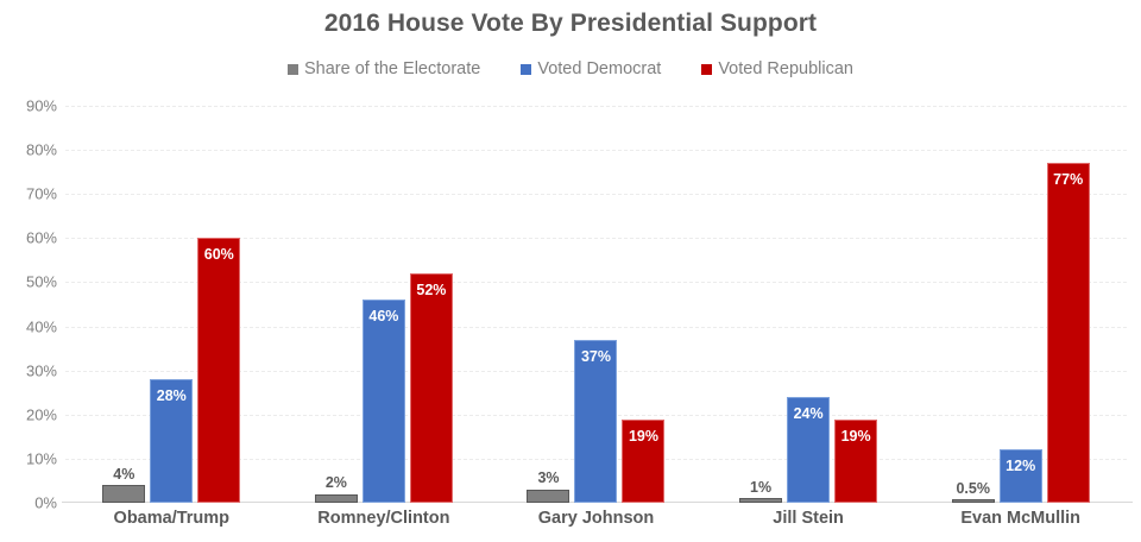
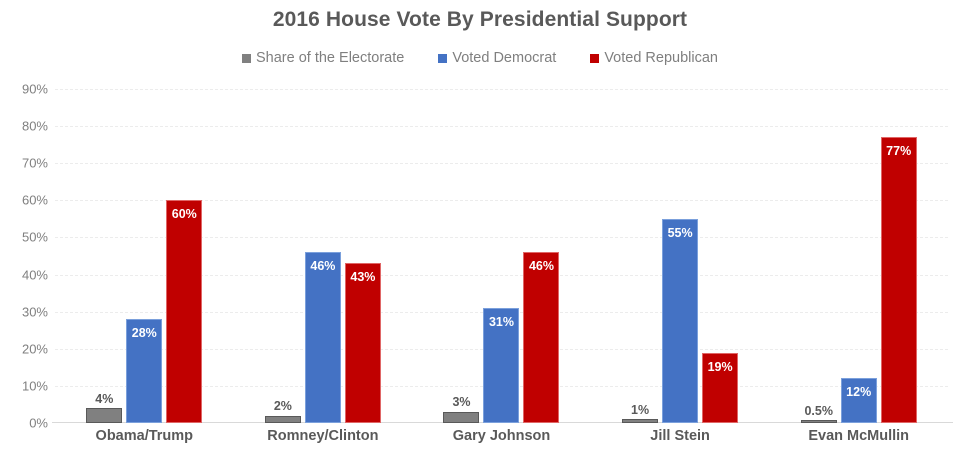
Voted Republican/Romney/Clinton: 52% -> 43%
Voted Democrat/Gary Johnson: 37% -> 31%
Voted Republican/Gary Johnson: 19% -> 46%
Voted Democrat/Jill Stein: 24% -> 55%
